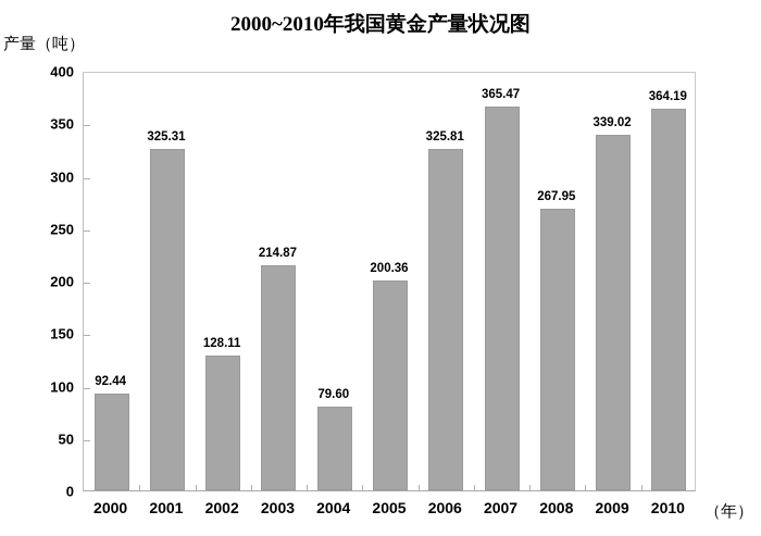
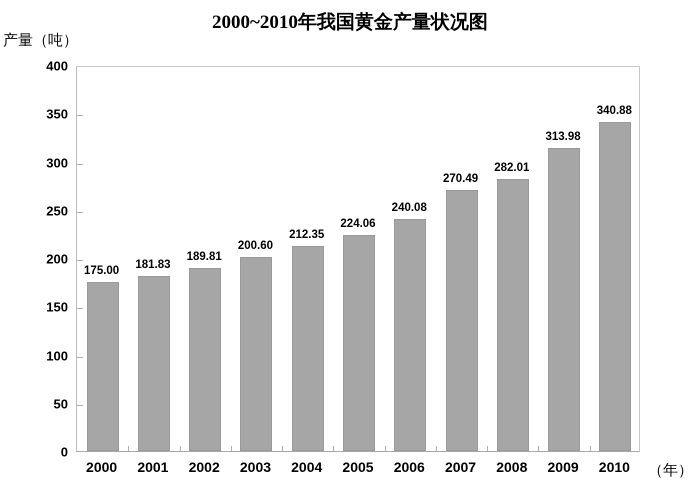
2000: 92.44 -> 175.00
2001: 325.31 -> 181.83
2002: 128.11 -> 189.81
2003: 214.87 -> 200.60
2004: 79.60 -> 212.35
2005: 200.36 -> 224.06
2006: 325.81 -> 240.08
2007: 365.47 -> 270.49
2008: 267.95 -> 282.01
2009: 339.02 -> 313.98
2010: 364.19 -> 340.88
